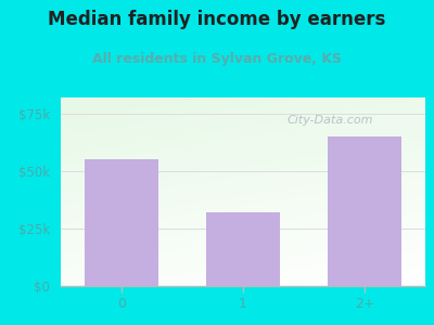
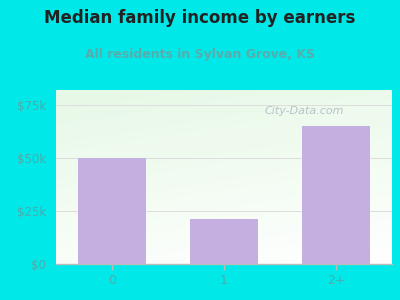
0: $55k -> $50k
1: $32k -> $21k
